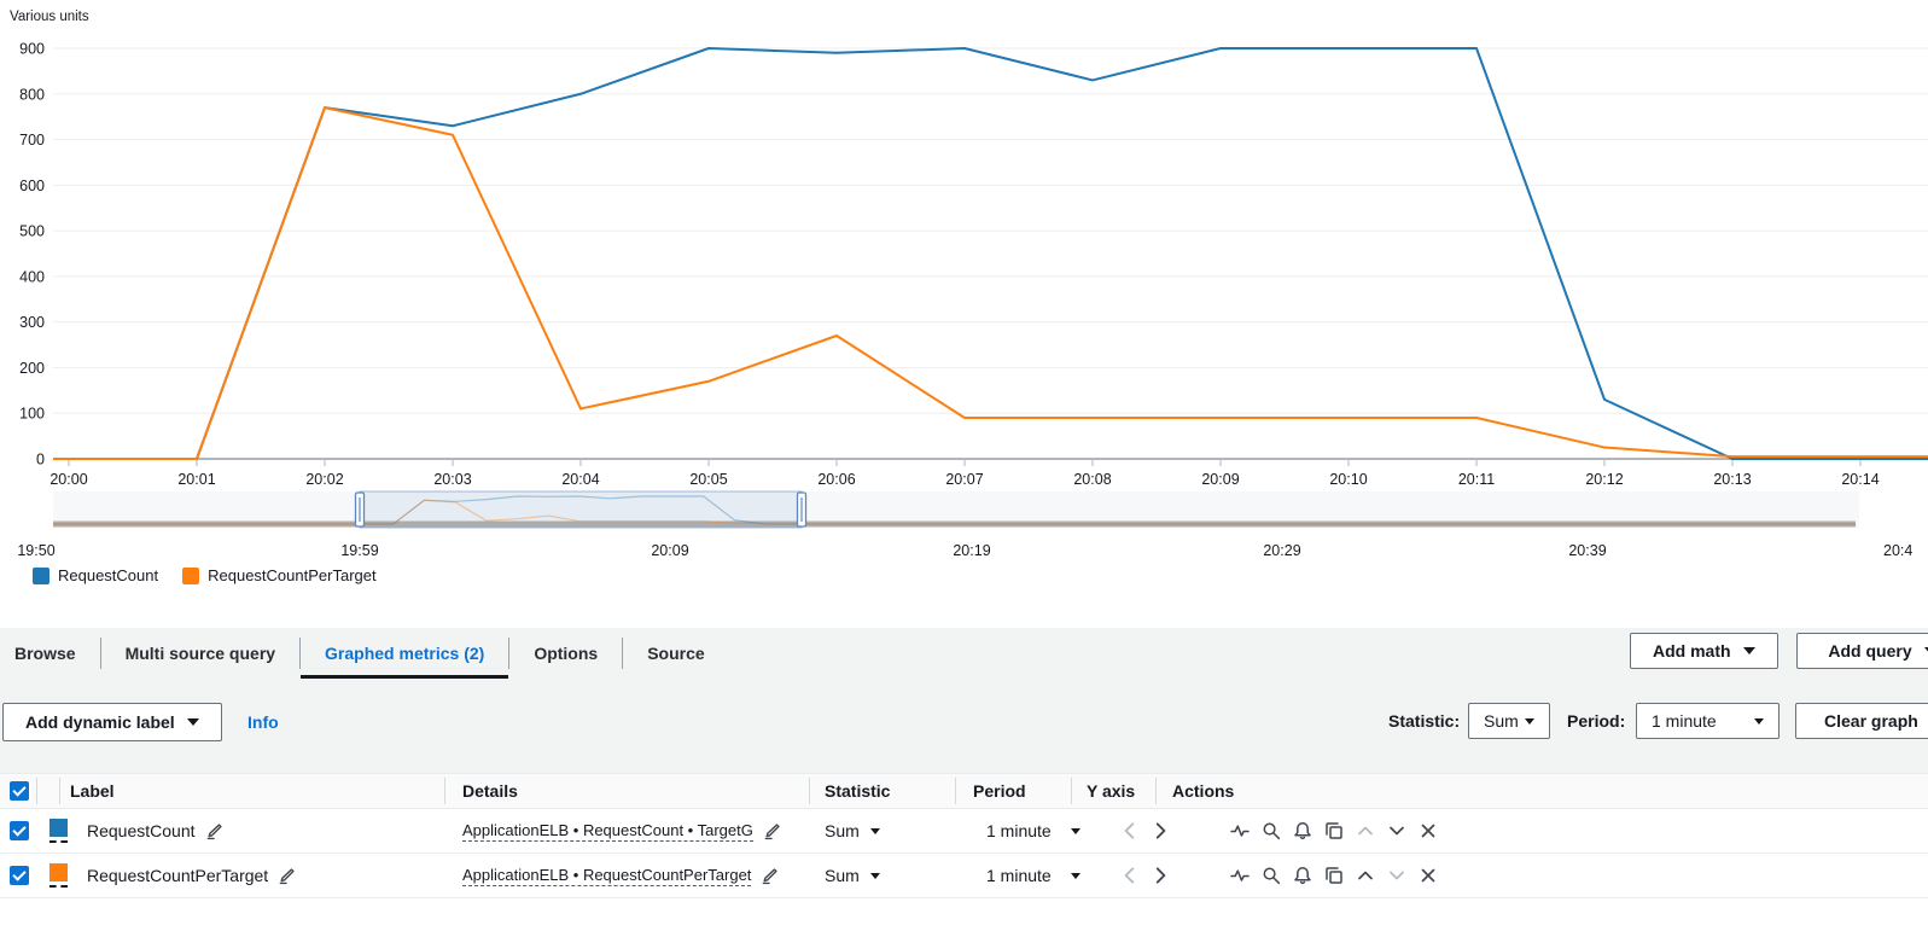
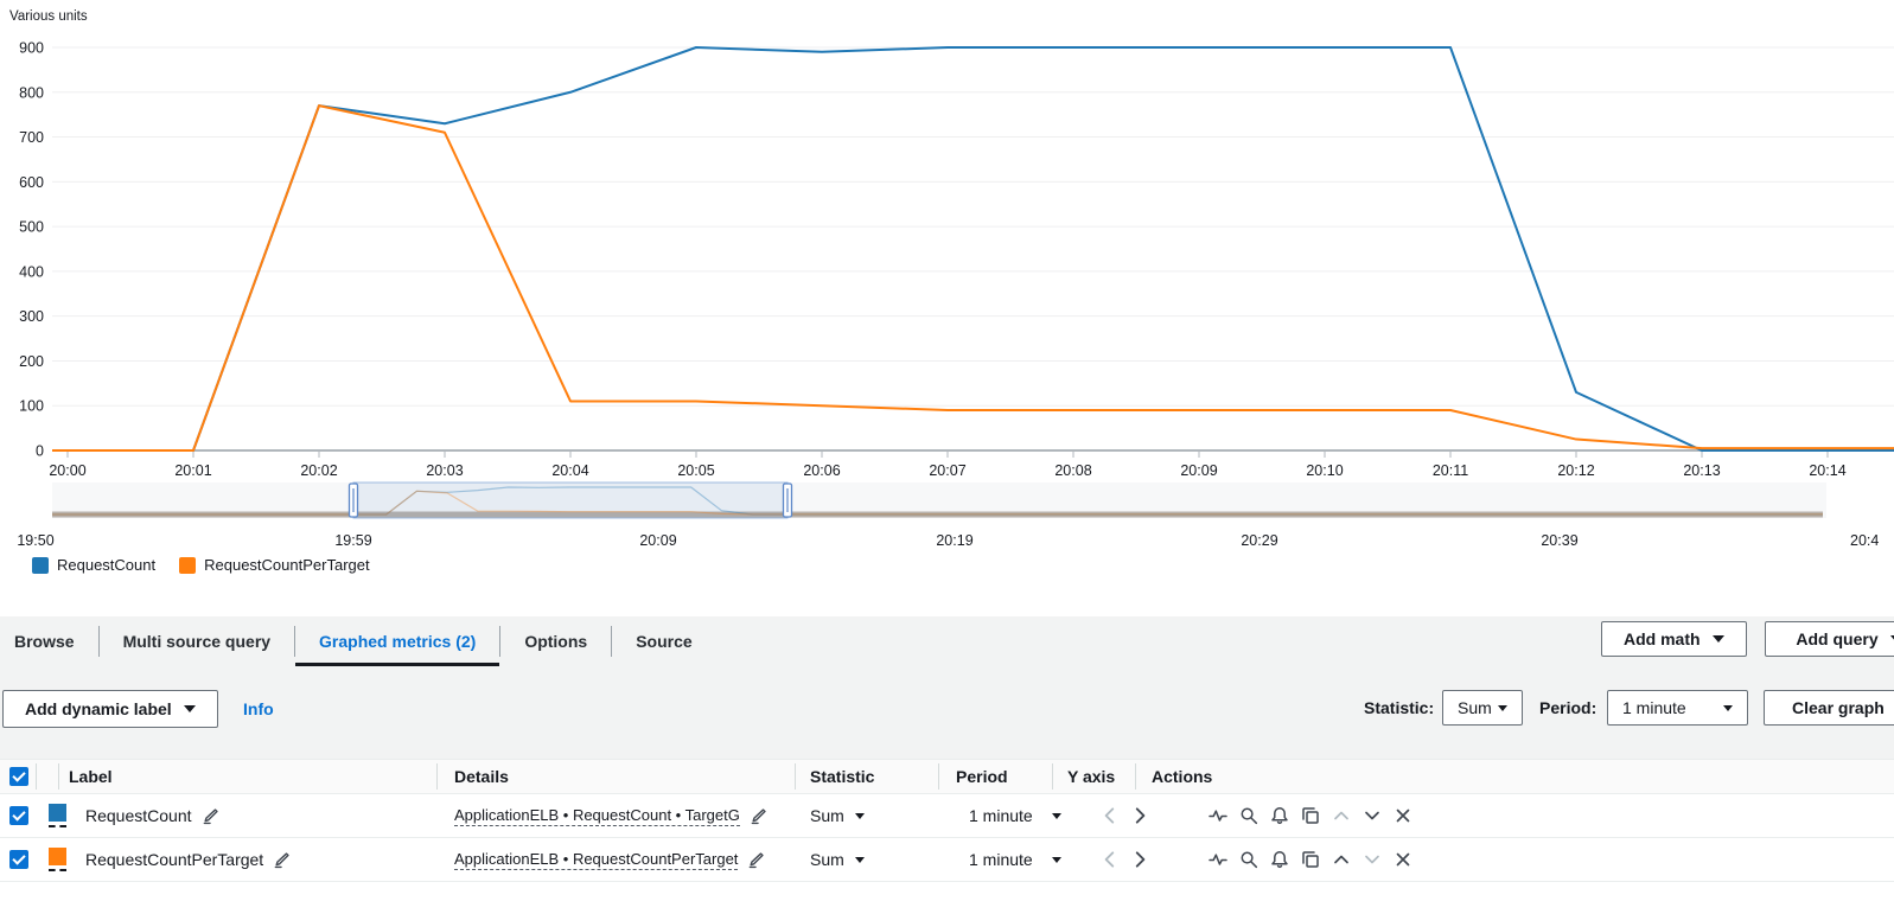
RequestCountPerTarget/20:05: 170 -> 110
RequestCountPerTarget/20:06: 270 -> 100
RequestCount/20:08: 830 -> 900
